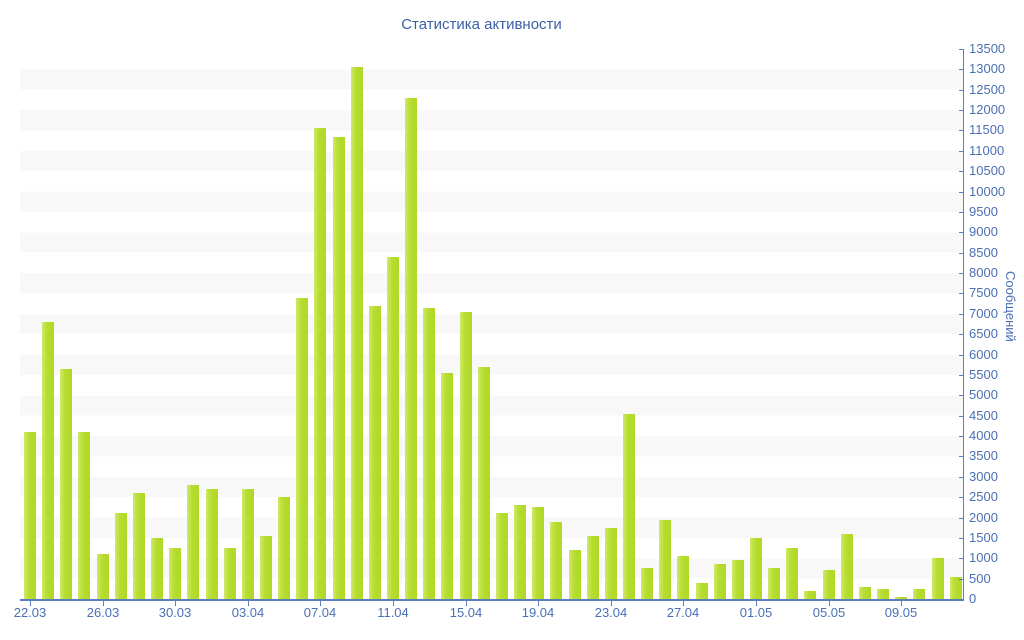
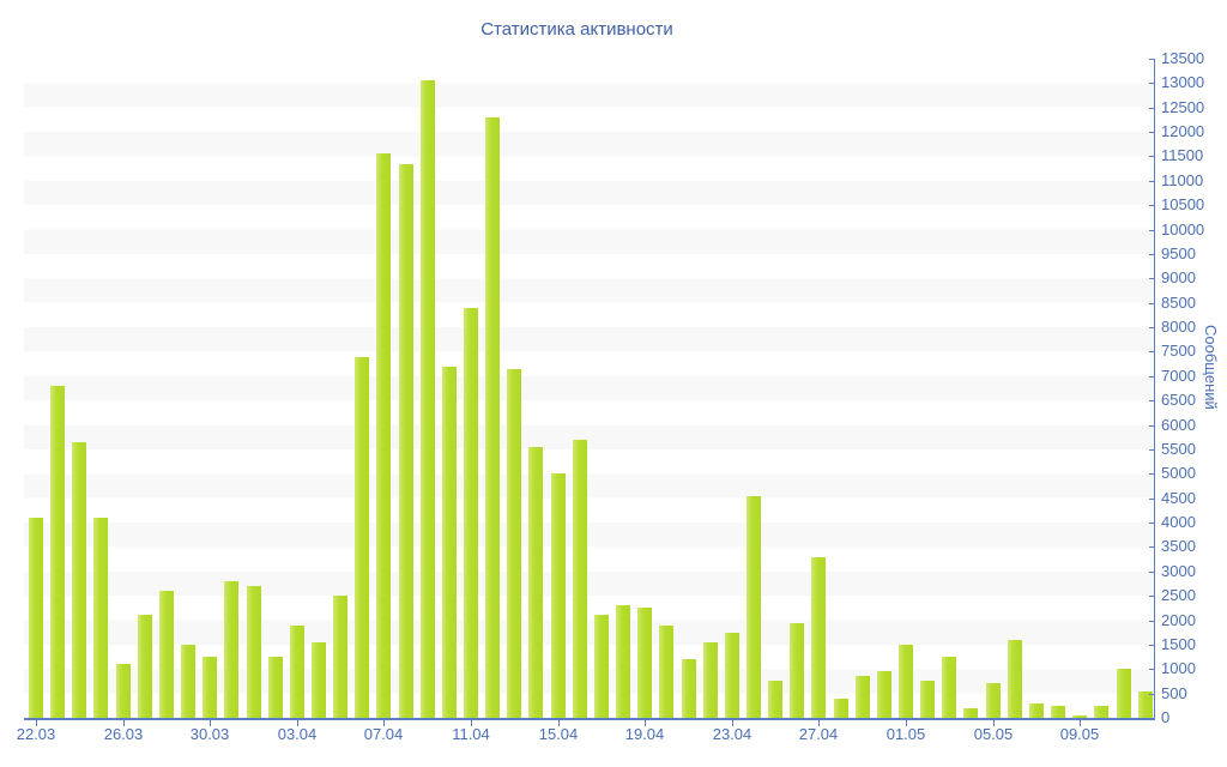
03.04: 2700 -> 1900
15.04: 7000 -> 5000
27.04: 1000 -> 3300
